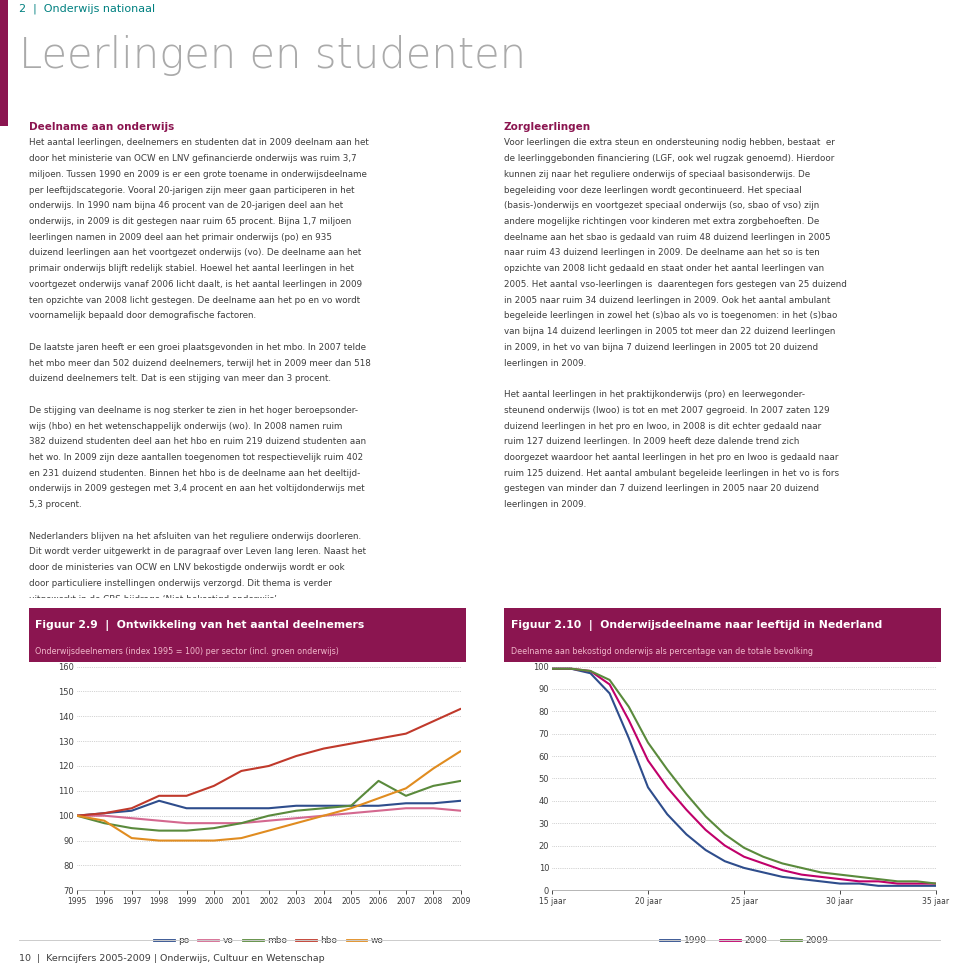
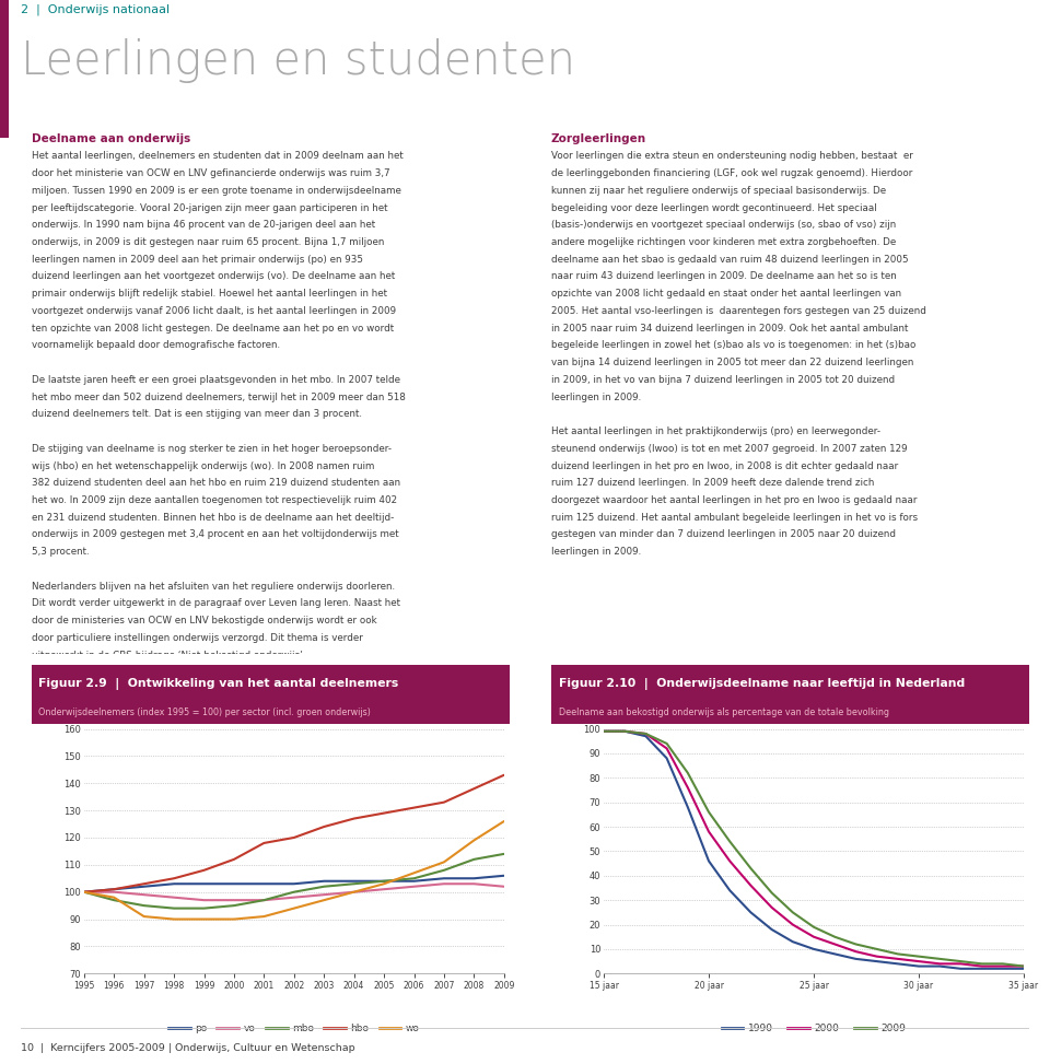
po/1998: 106 -> 103
hbo/1998: 108 -> 105
mbo/2006: 114 -> 105
